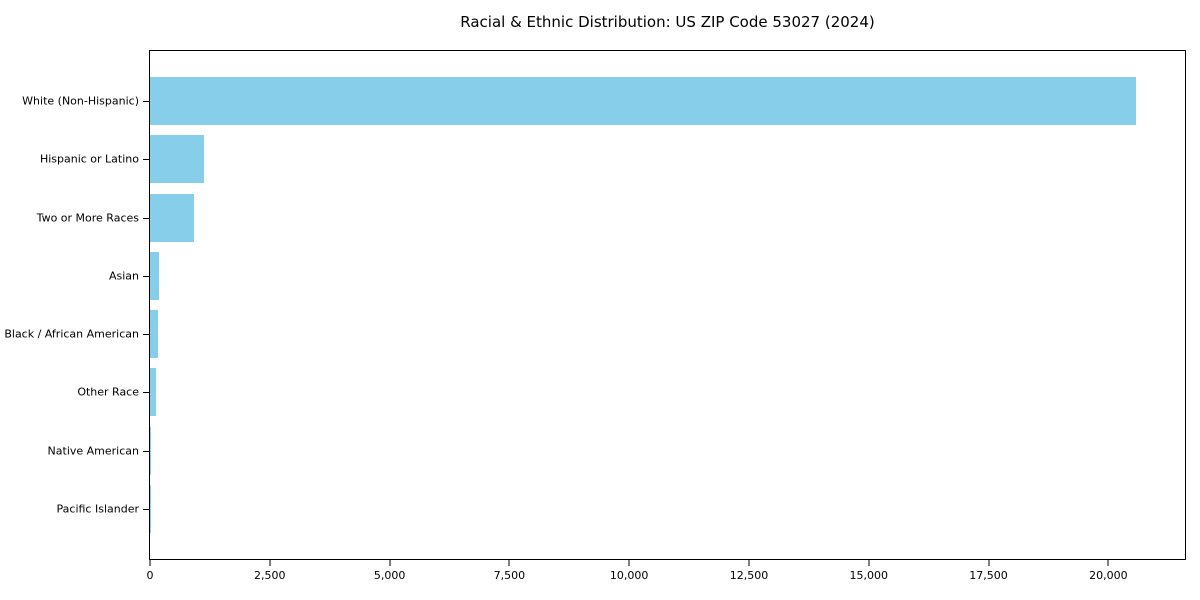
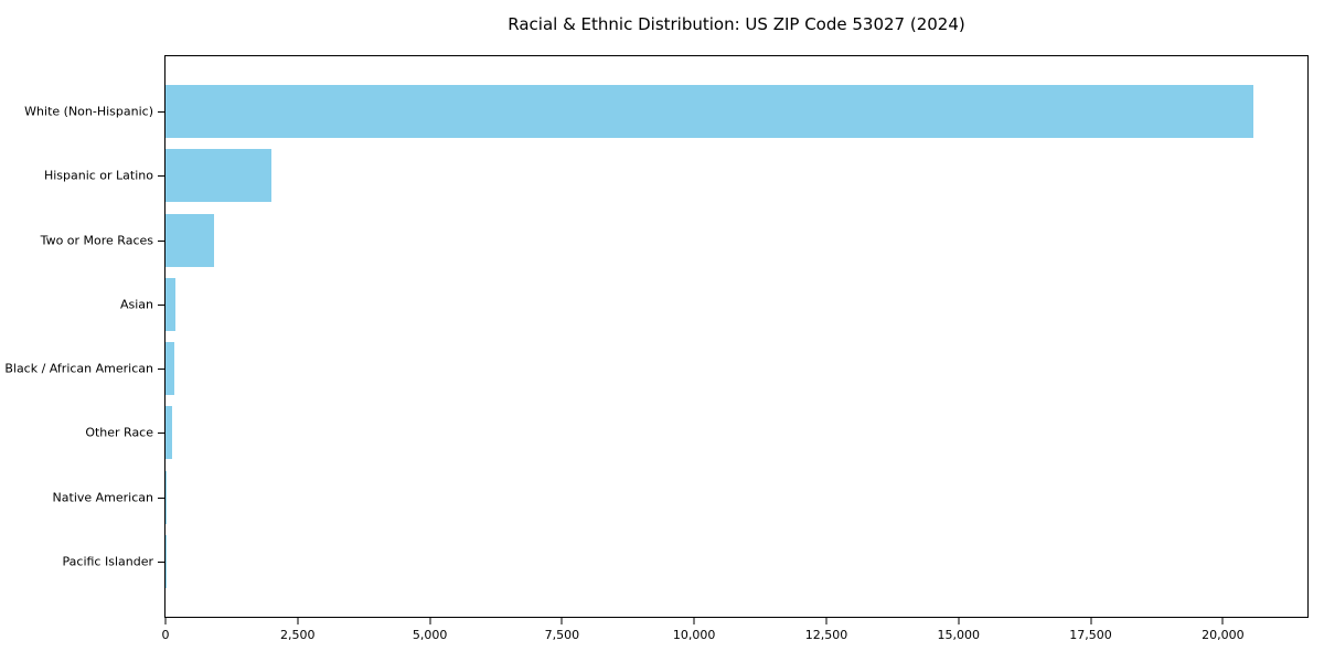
Hispanic or Latino: 1100 -> 2000
